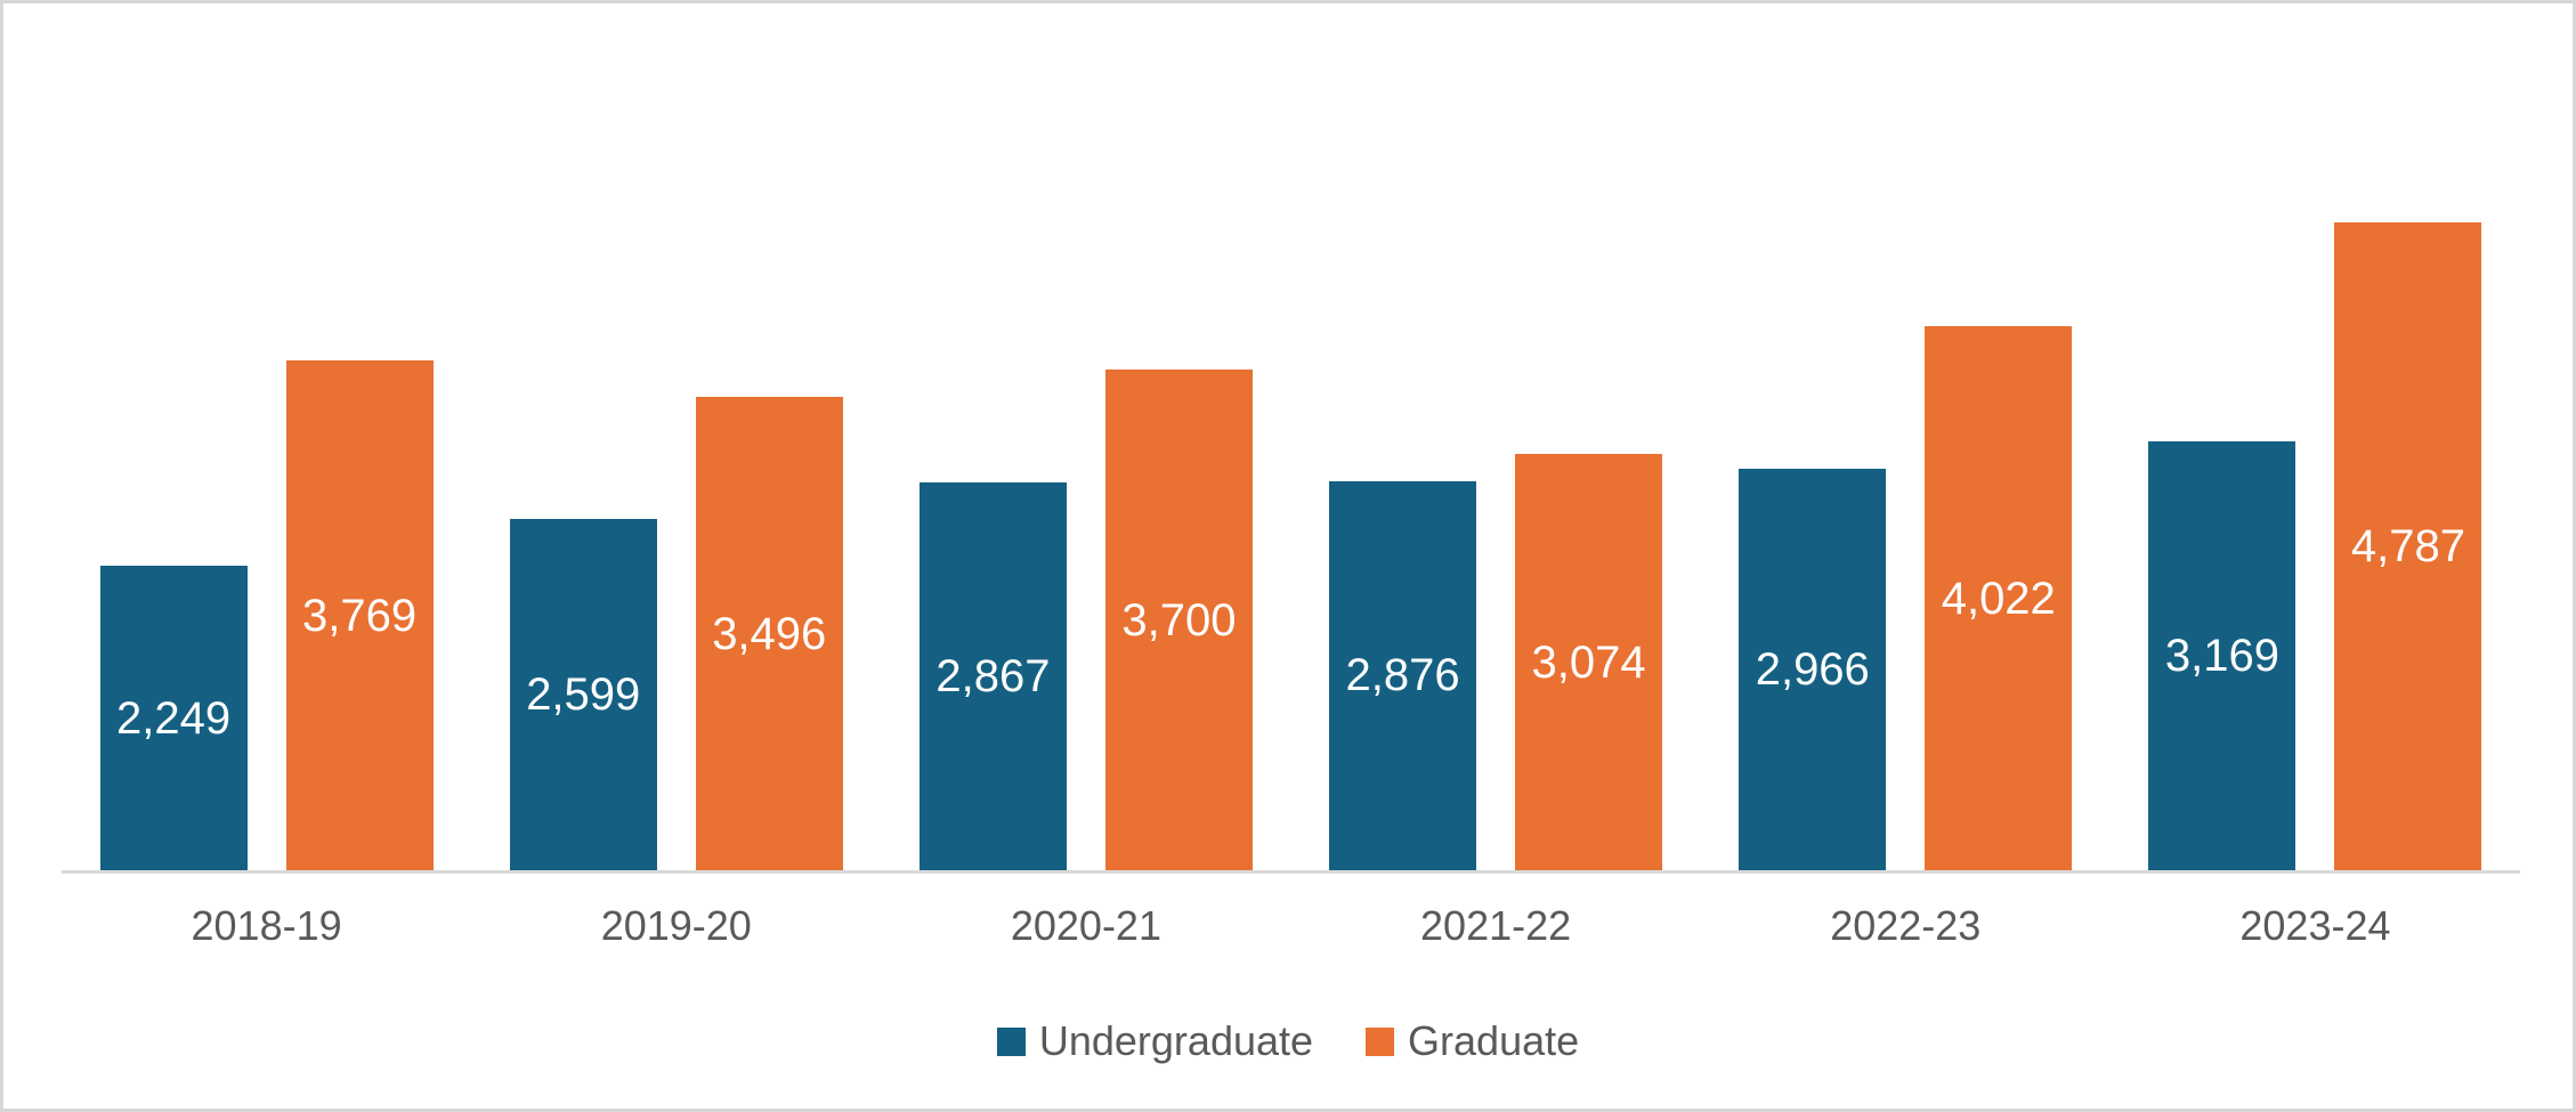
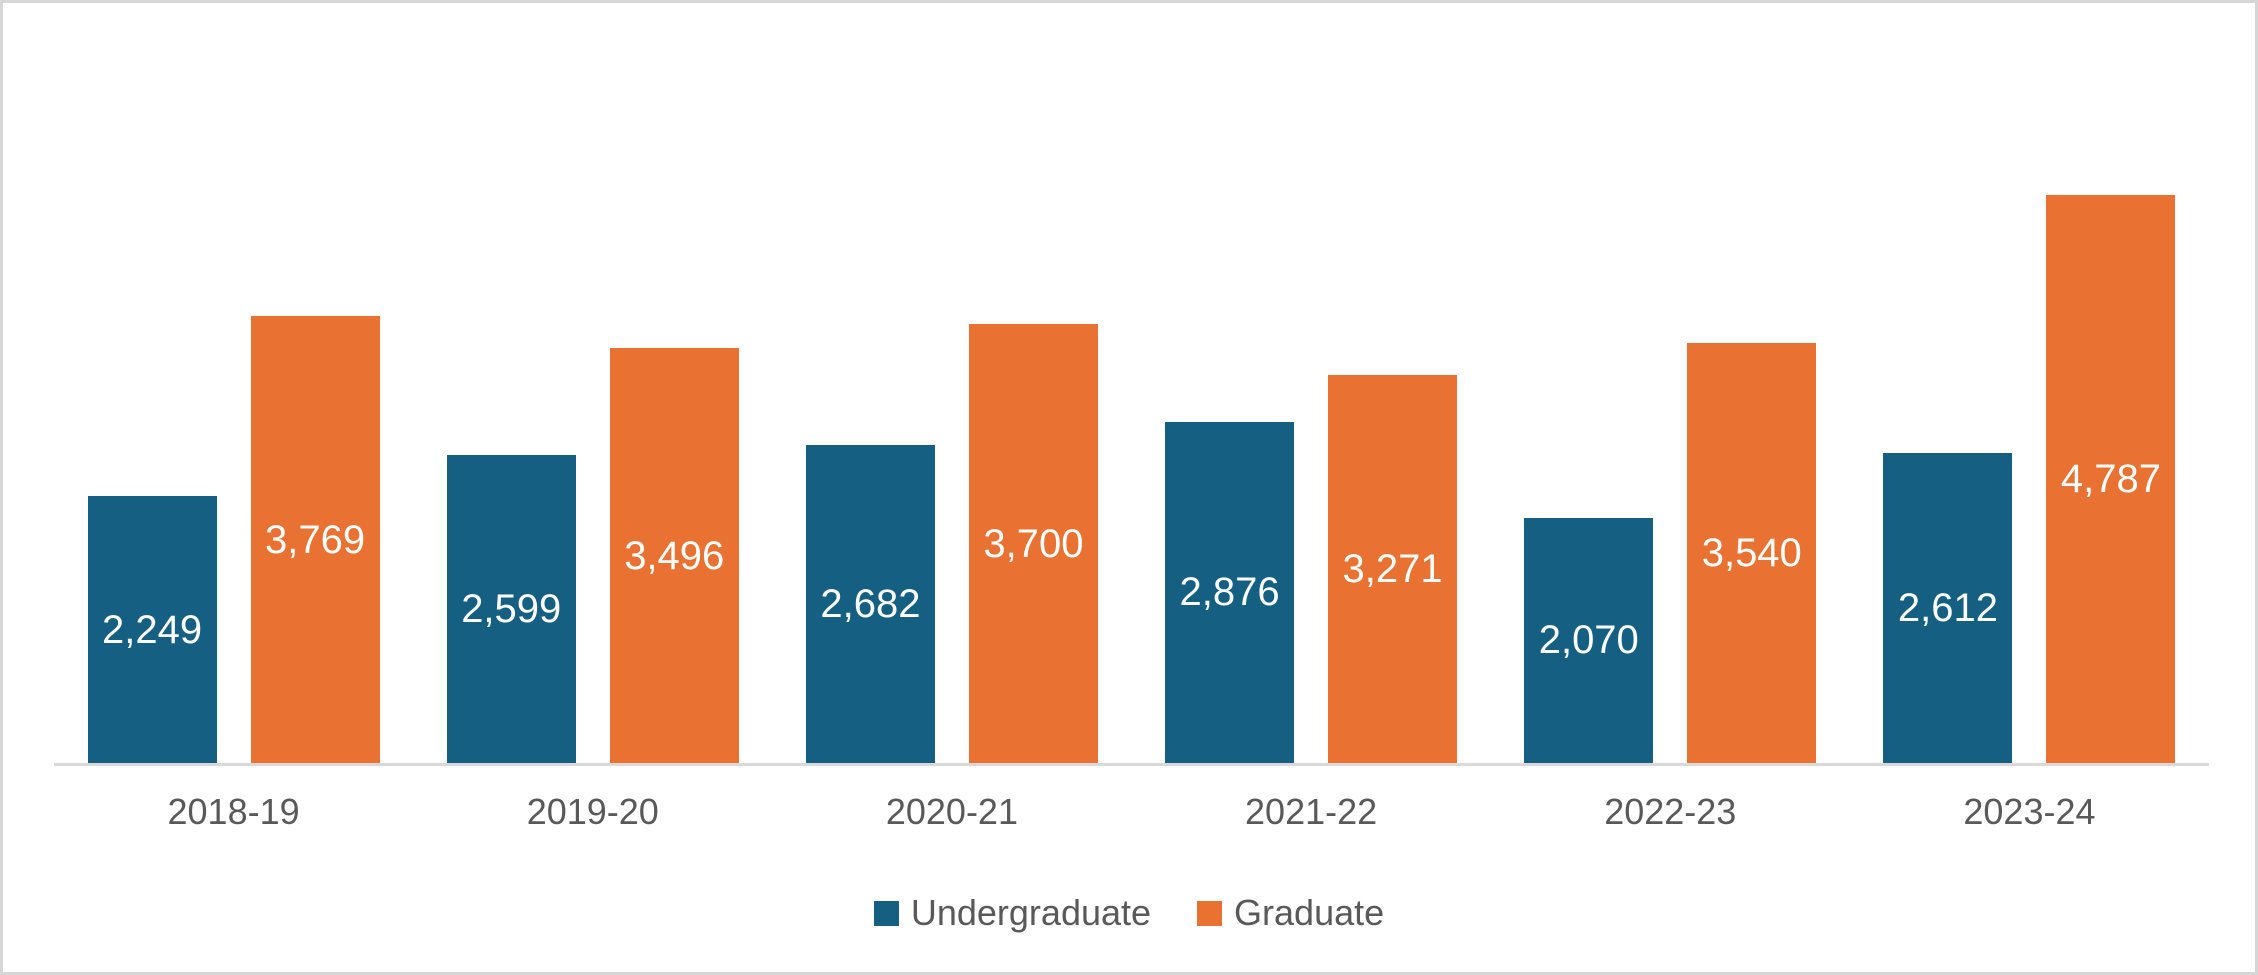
Undergraduate/2020-21: 2,867 -> 2,682
Graduate/2021-22: 3,074 -> 3,271
Undergraduate/2022-23: 2,966 -> 2,070
Graduate/2022-23: 4,022 -> 3,540
Undergraduate/2023-24: 3,169 -> 2,612
